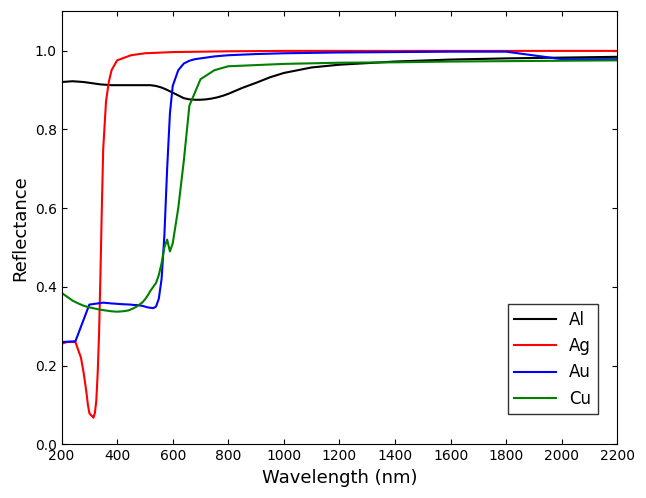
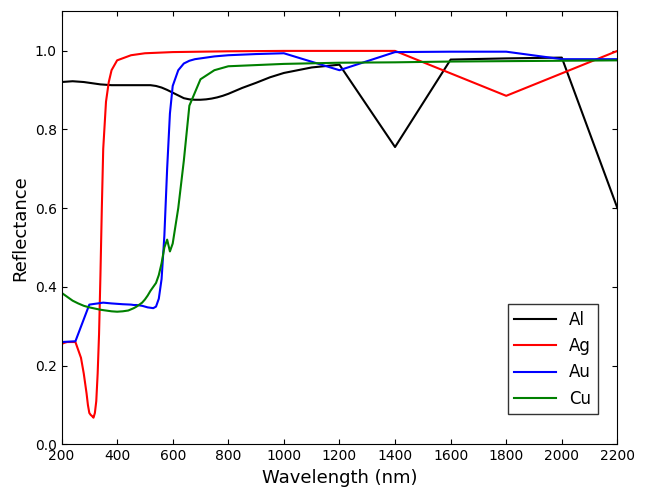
Au/1200: 0.995 -> 0.950
Al/1400: 0.972 -> 0.755
Ag/1800: 0.999 -> 0.885
Al/2200: 0.984 -> 0.600
